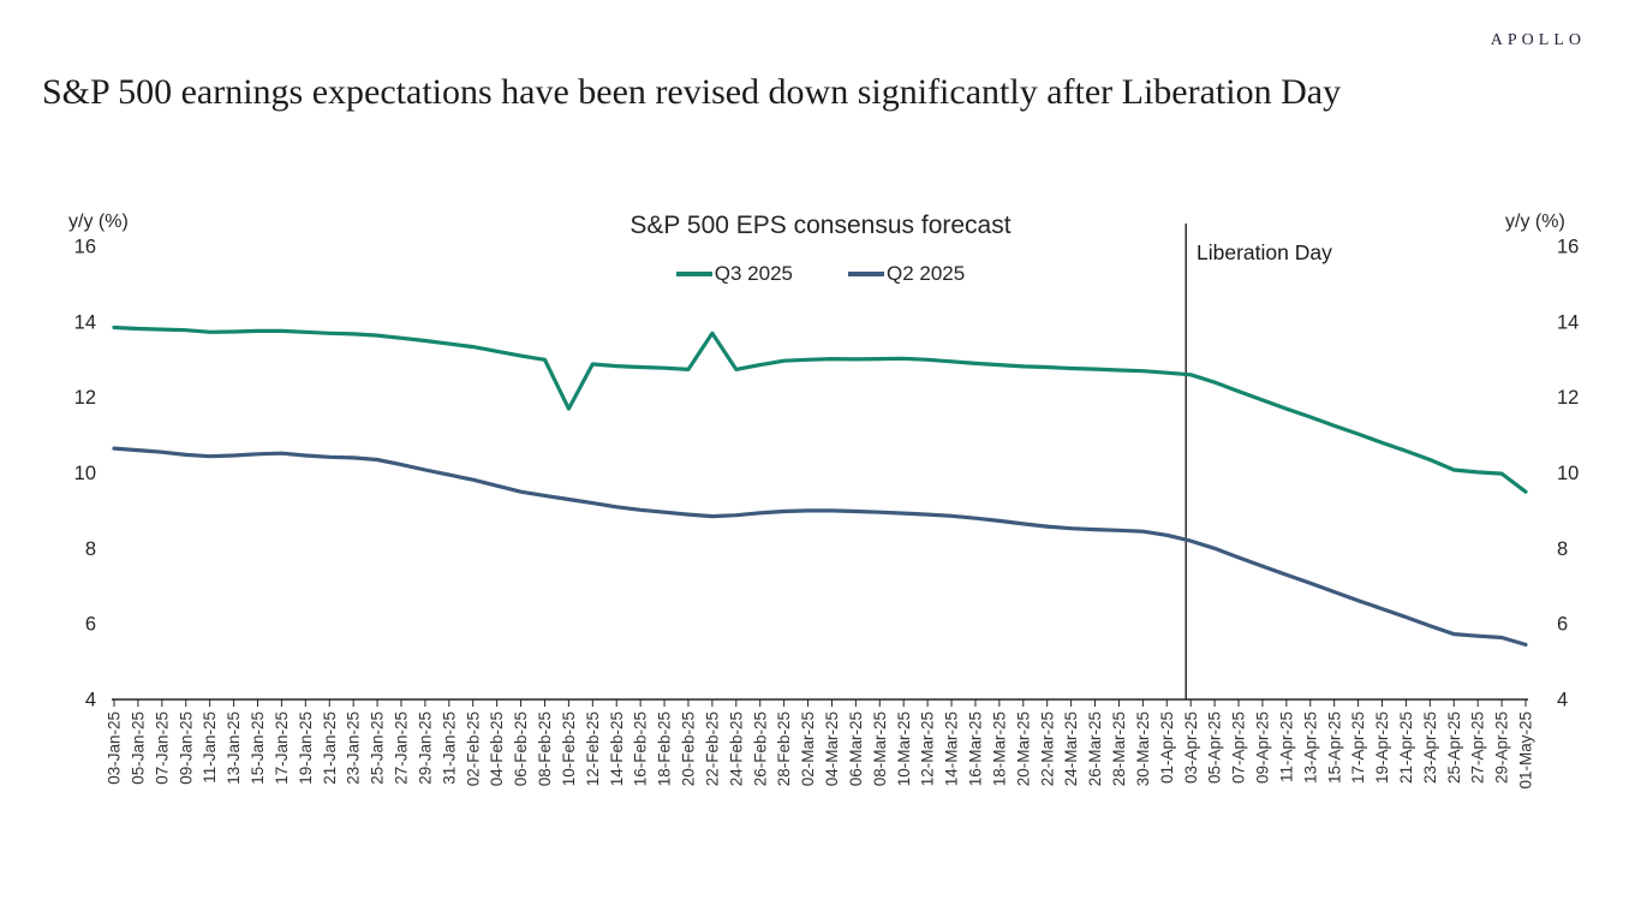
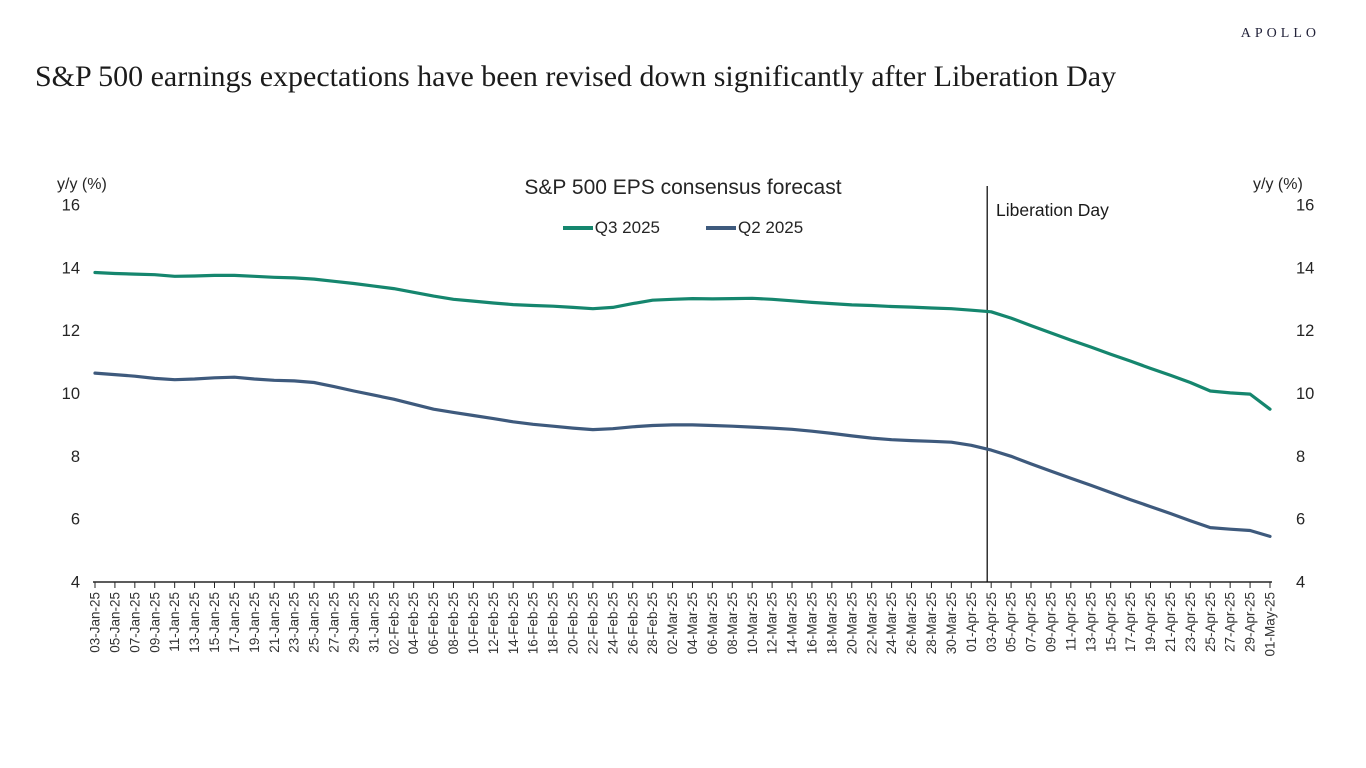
Q3 2025/10-Feb-25: 11.7 -> 12.9
Q3 2025/22-Feb-25: 13.7 -> 12.7
